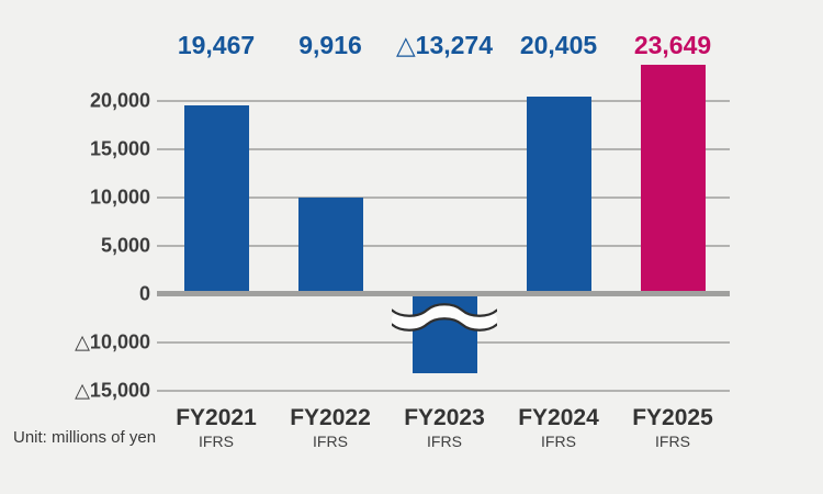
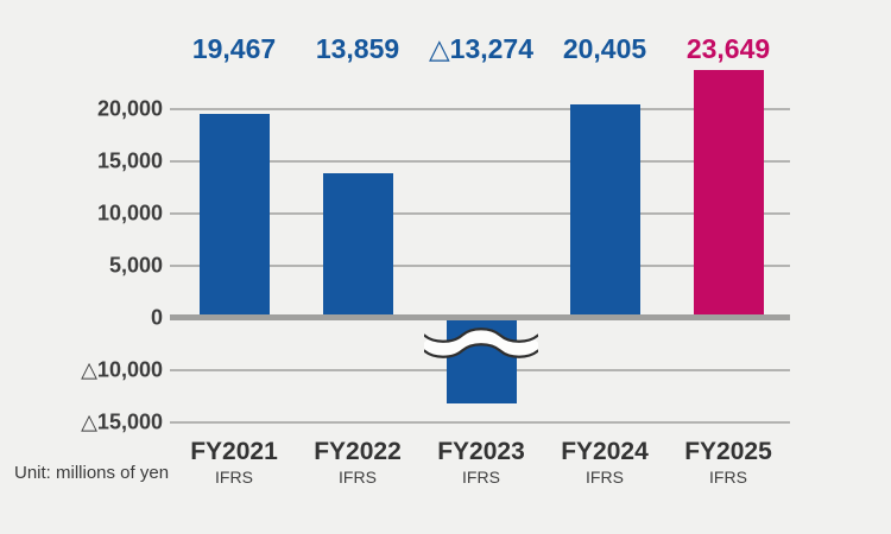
FY2022: 9,916 -> 13,859
